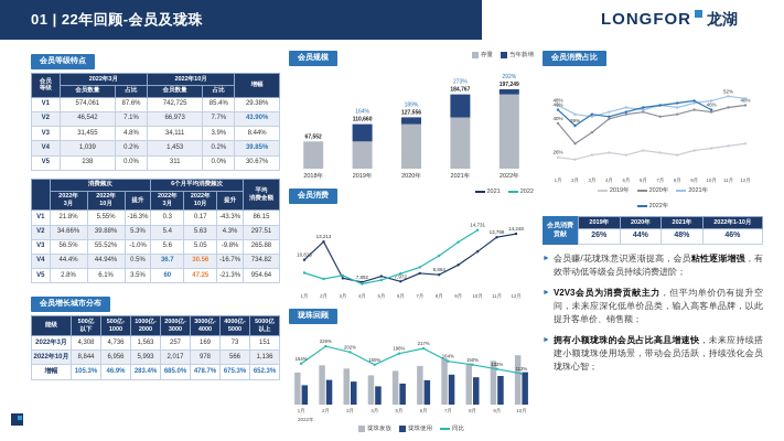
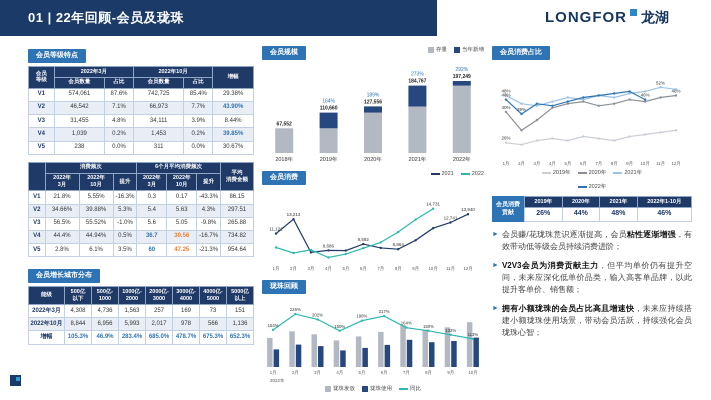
会员消费/2021/1月: 10,815 -> 11,122
会员消费/2021/4月: 7,892 -> 8,686
会员消费/2021/6月: 7,972 -> 9,592
会员消费/2021/11月: 13,798 -> 12,741
会员消费/2021/12月: 14,248 -> 13,940
